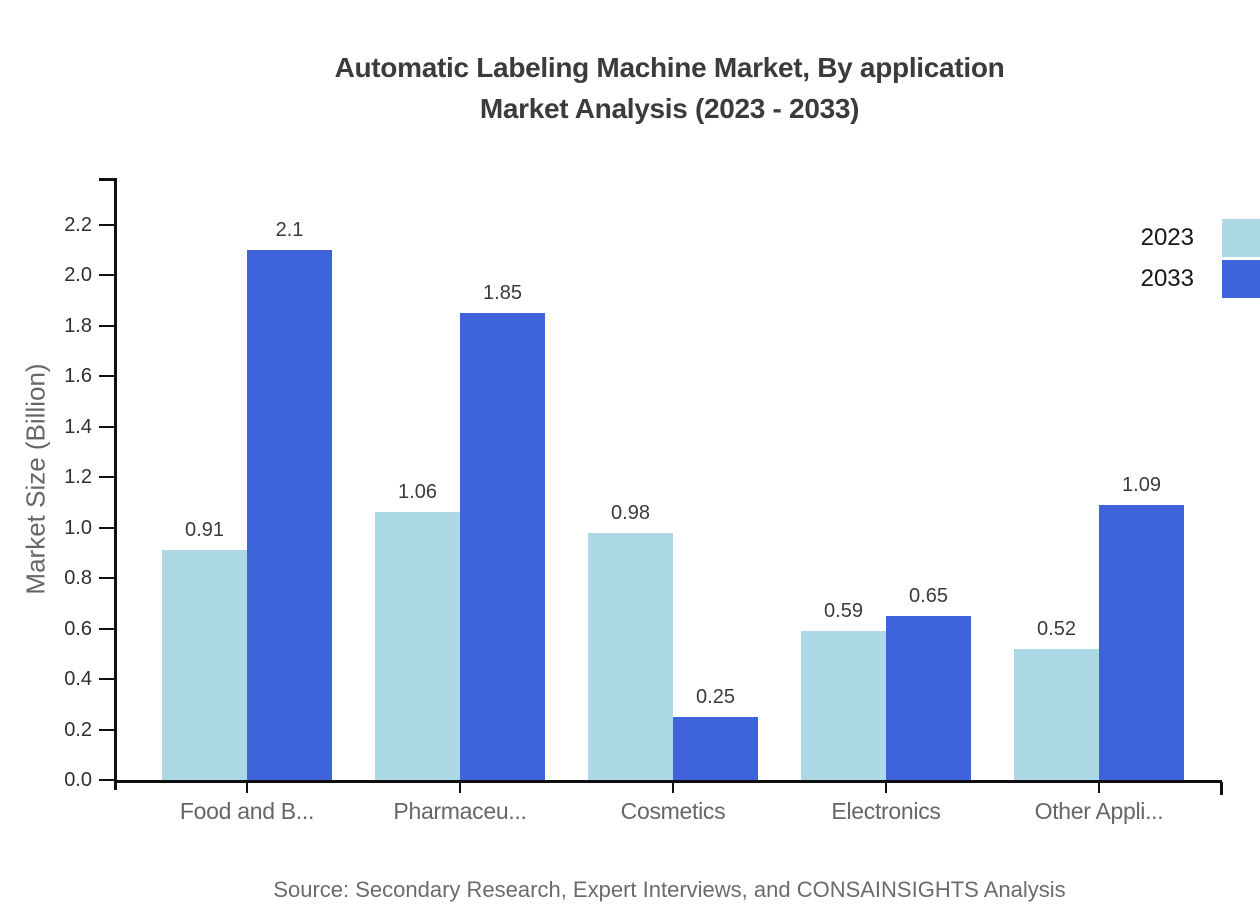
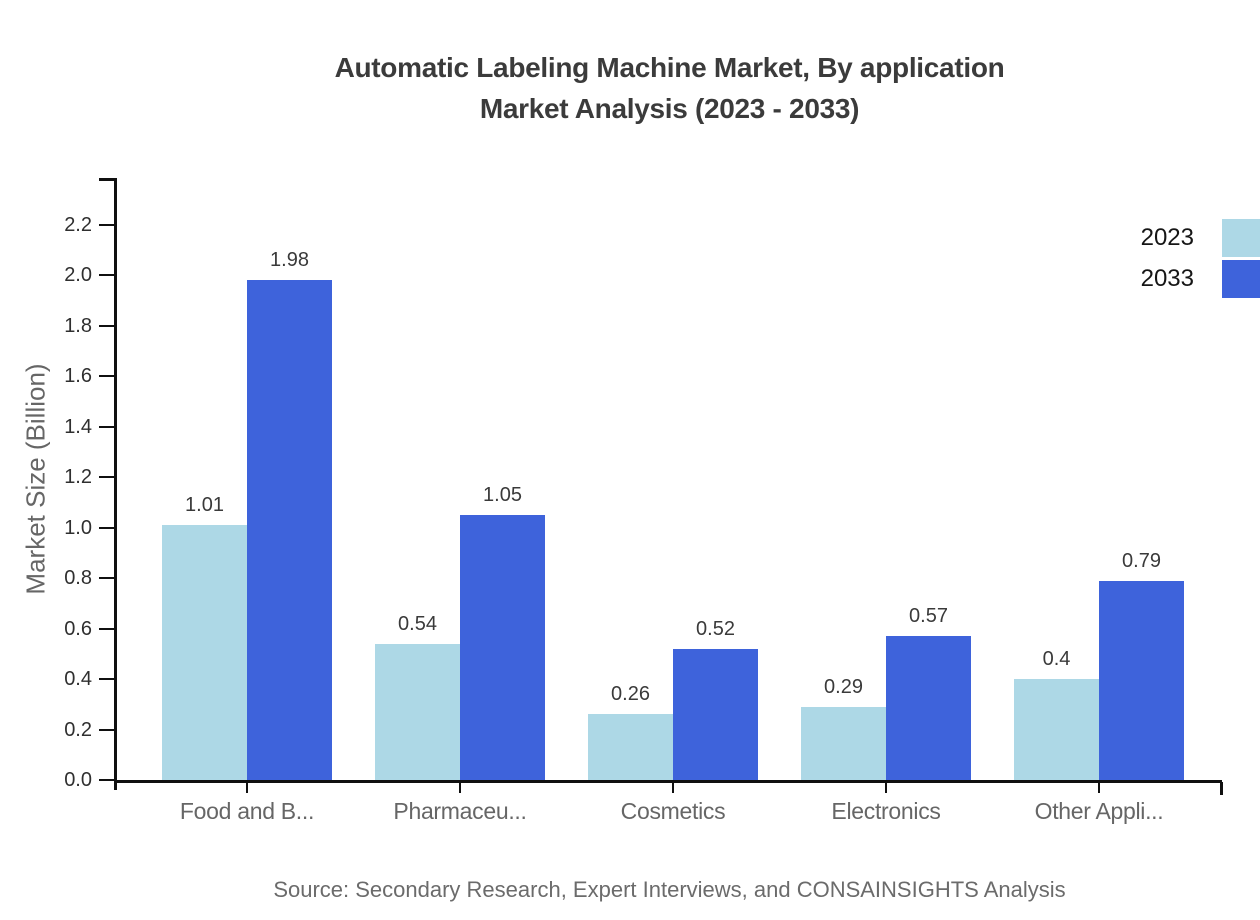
2023/Food and B...: 0.91 -> 1.01
2033/Food and B...: 2.1 -> 1.98
2023/Pharmaceu...: 1.06 -> 0.54
2033/Pharmaceu...: 1.85 -> 1.05
2023/Cosmetics: 0.98 -> 0.26
2033/Cosmetics: 0.25 -> 0.52
2023/Electronics: 0.59 -> 0.29
2033/Electronics: 0.65 -> 0.57
2023/Other Appli...: 0.52 -> 0.4
2033/Other Appli...: 1.09 -> 0.79
